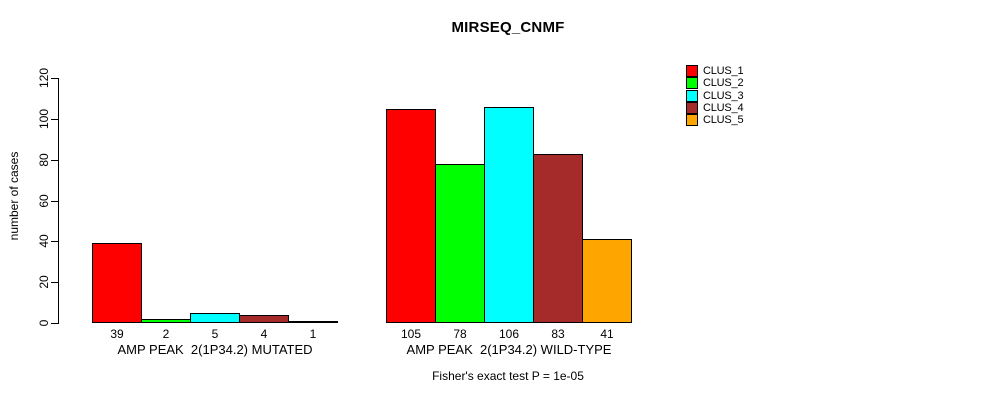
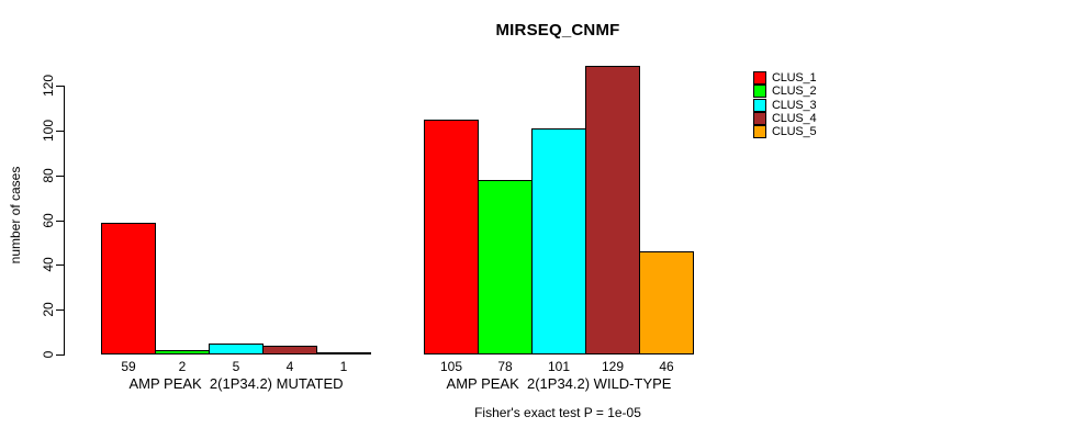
CLUS_1/AMP PEAK 2(1P34.2) MUTATED: 39 -> 59
CLUS_3/AMP PEAK 2(1P34.2) WILD-TYPE: 106 -> 101
CLUS_4/AMP PEAK 2(1P34.2) WILD-TYPE: 83 -> 129
CLUS_5/AMP PEAK 2(1P34.2) WILD-TYPE: 41 -> 46
